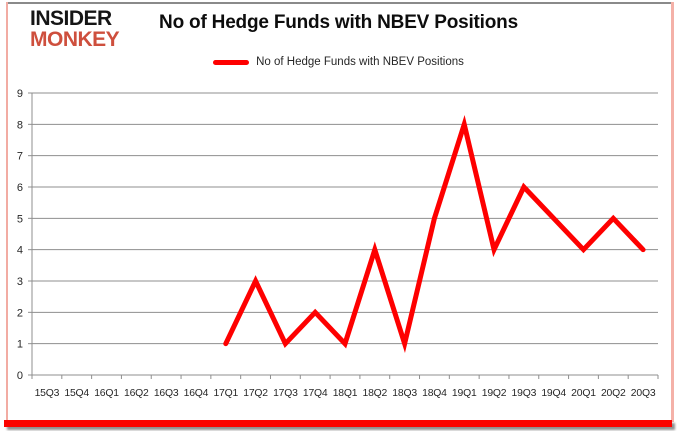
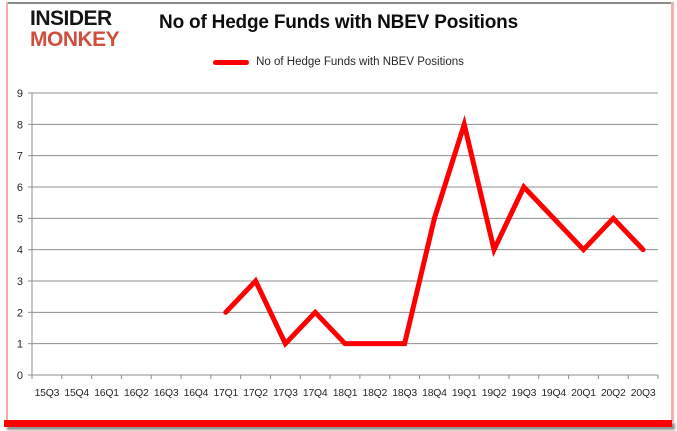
17Q1: 1 -> 2
18Q2: 4 -> 1
